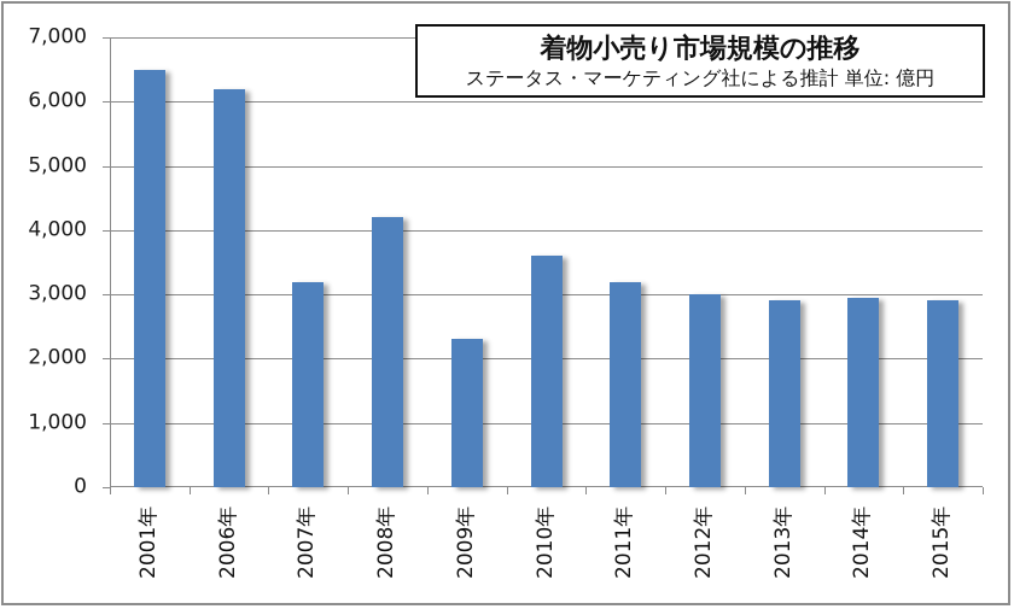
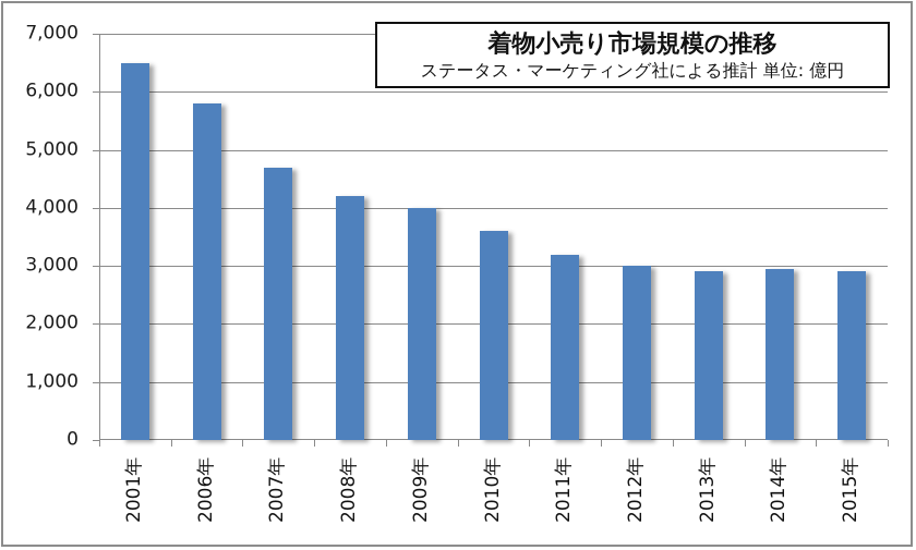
2006年: 6200 -> 5800
2007年: 3200 -> 4700
2009年: 2300 -> 4000
